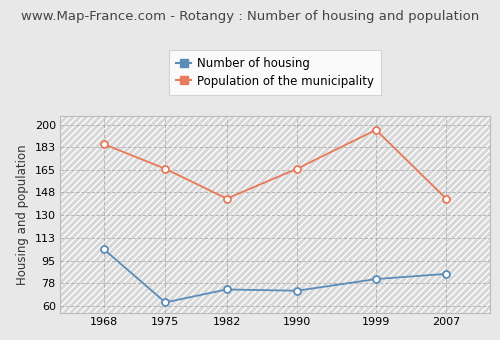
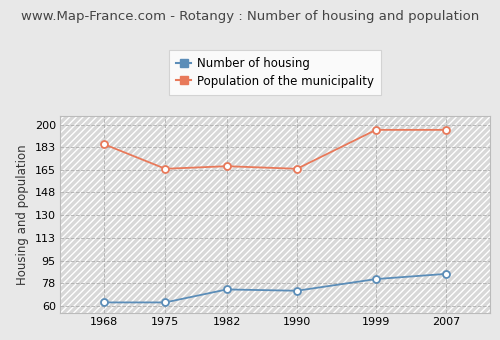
Number of housing/1968: 104 -> 63
Population of the municipality/1982: 143 -> 168
Population of the municipality/2007: 143 -> 196
